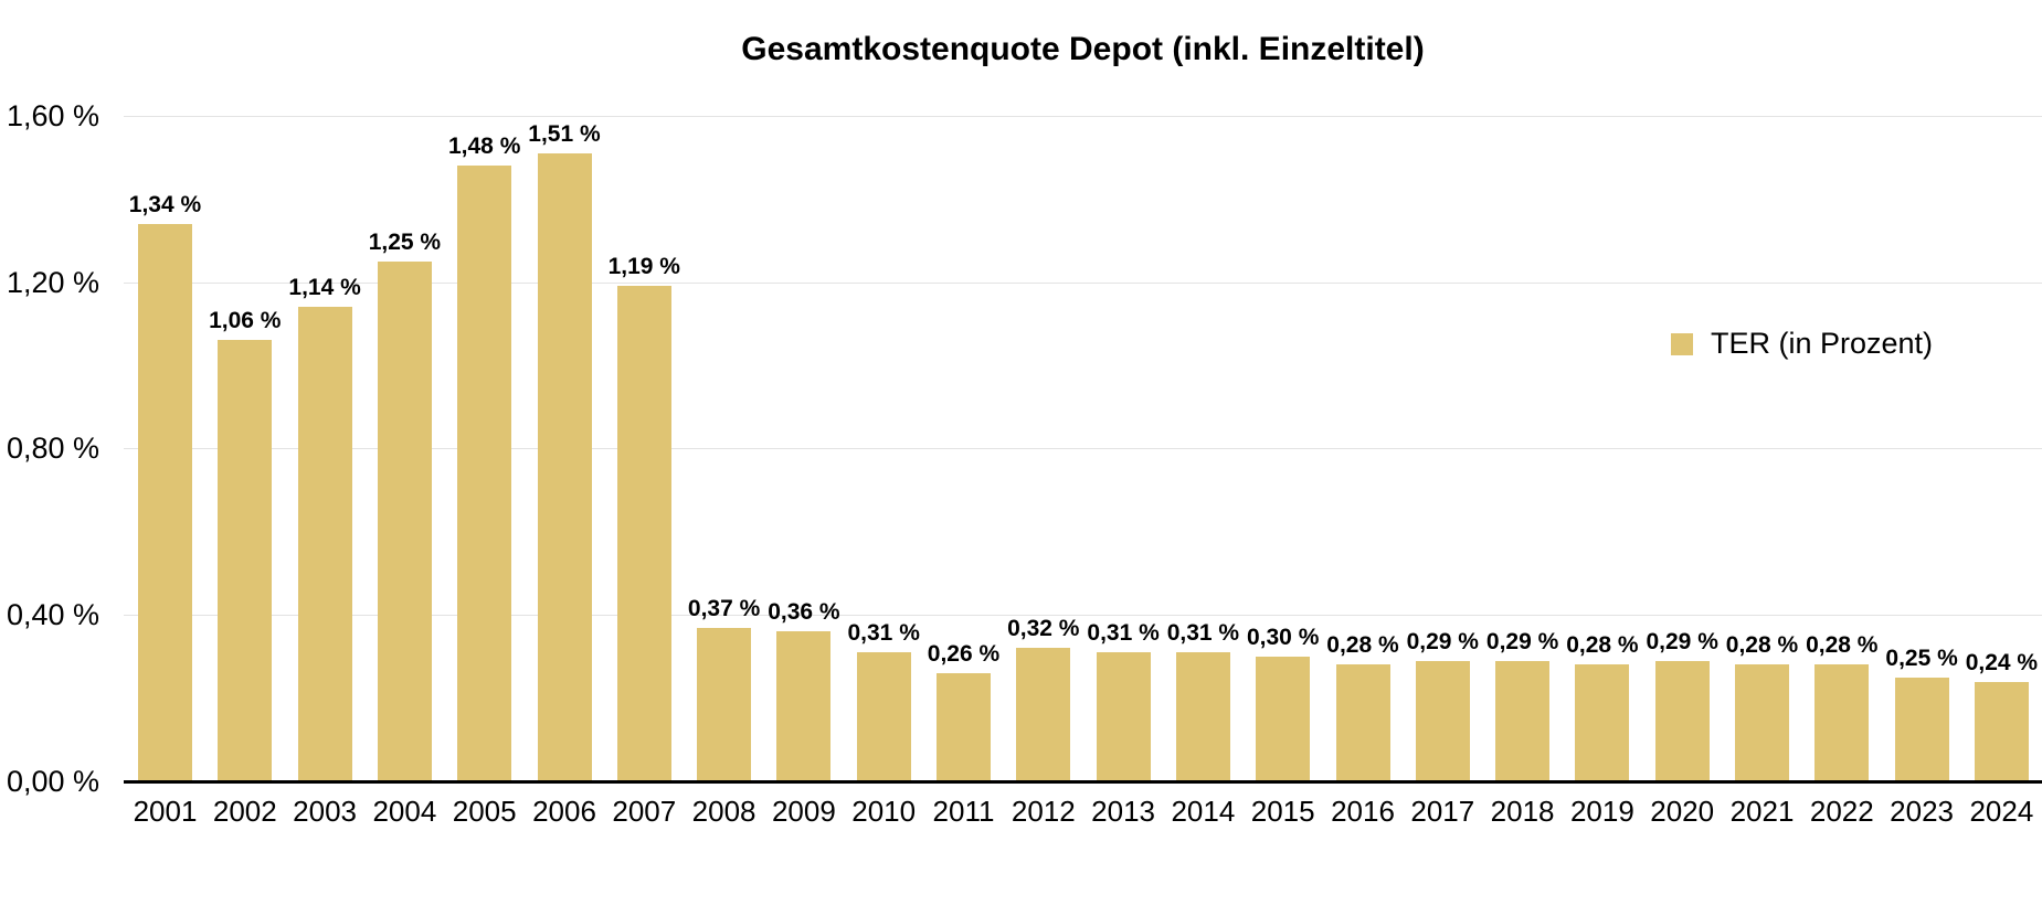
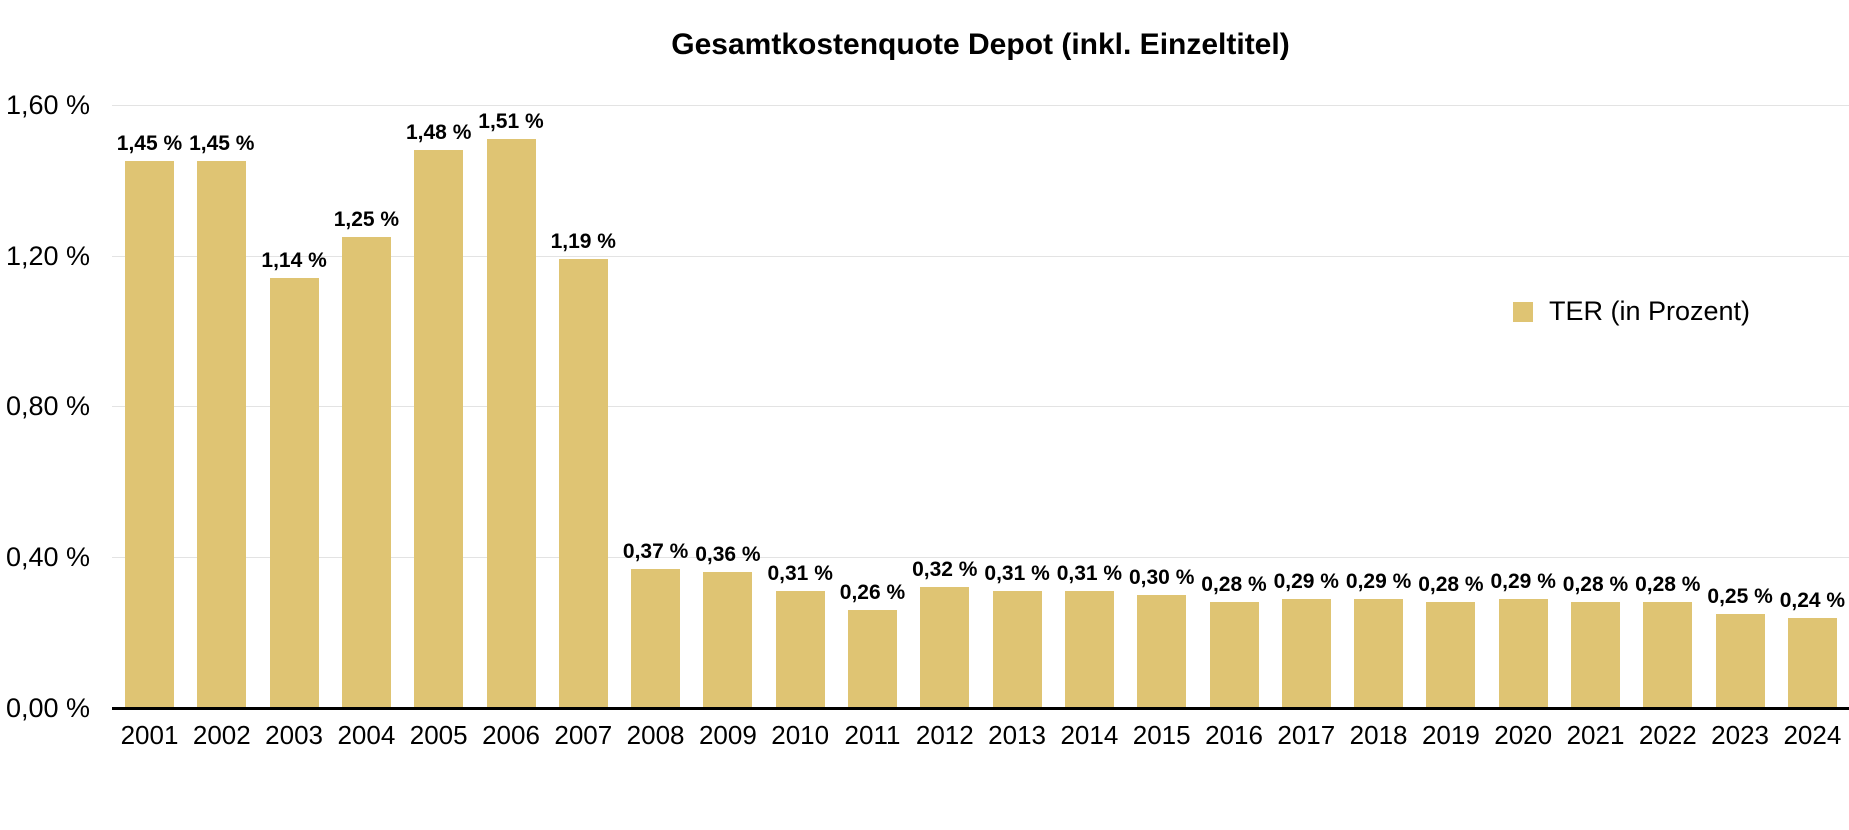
2001: 1,34 -> 1,45
2002: 1,06 -> 1,45
